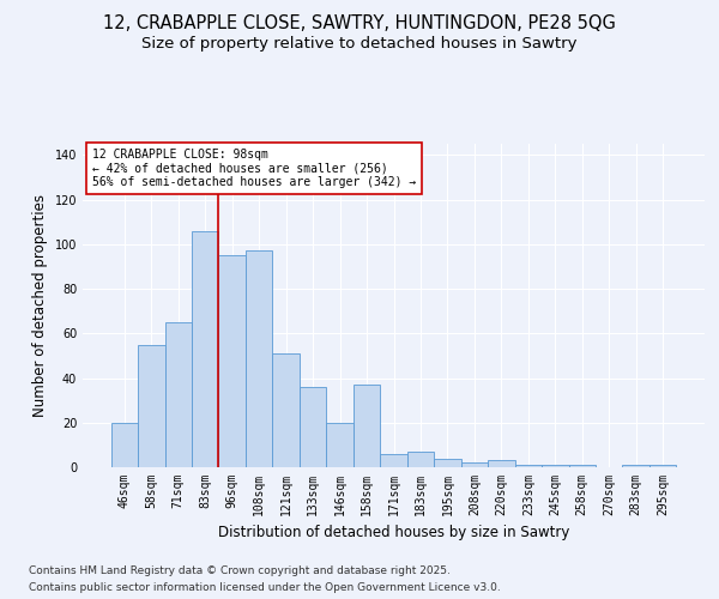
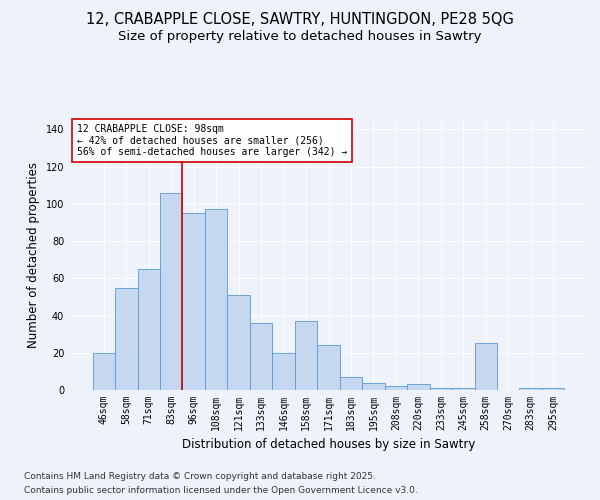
171sqm: 6 -> 24
258sqm: 1 -> 25
